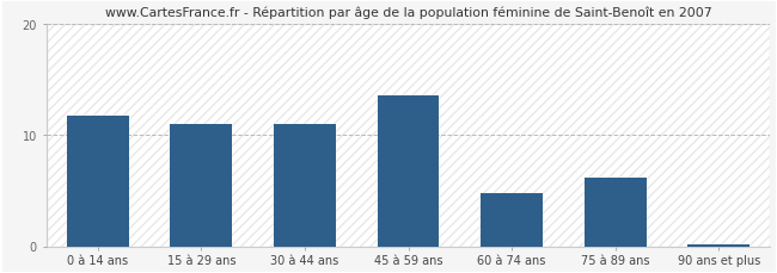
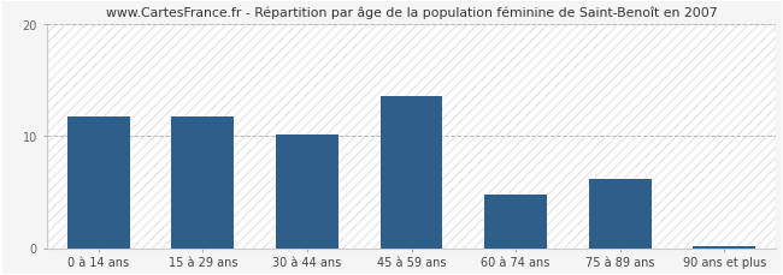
15 à 29 ans: 11.0 -> 11.7
30 à 44 ans: 11.0 -> 10.1
